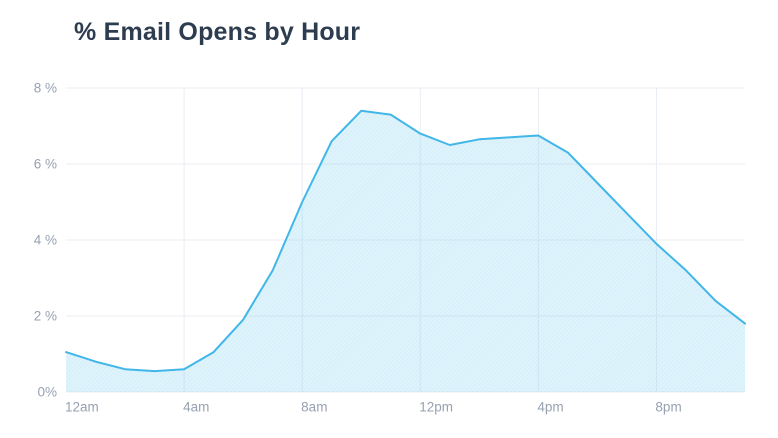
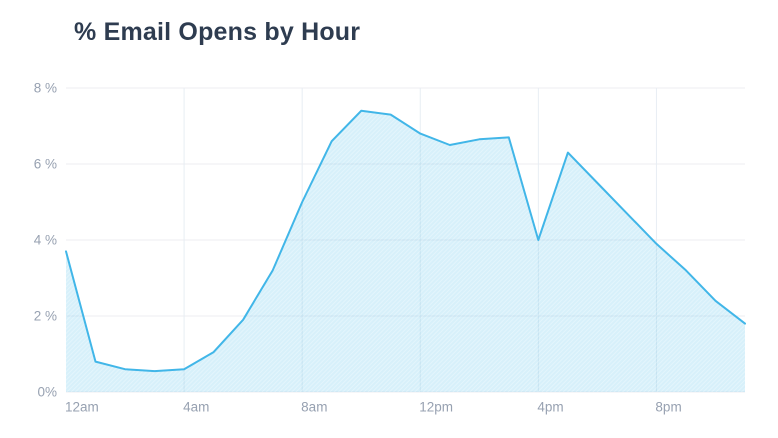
12am: 1.1% -> 3.7%
4pm: 6.8% -> 4.0%
